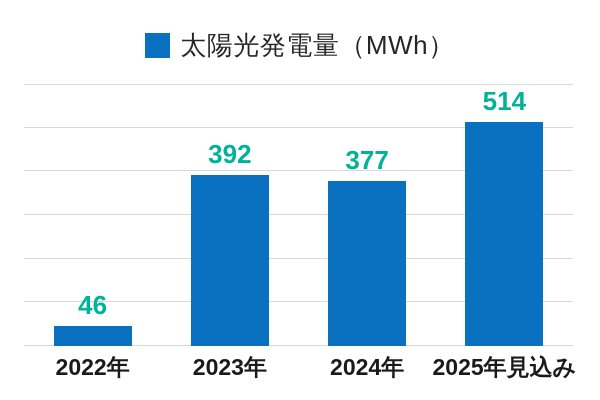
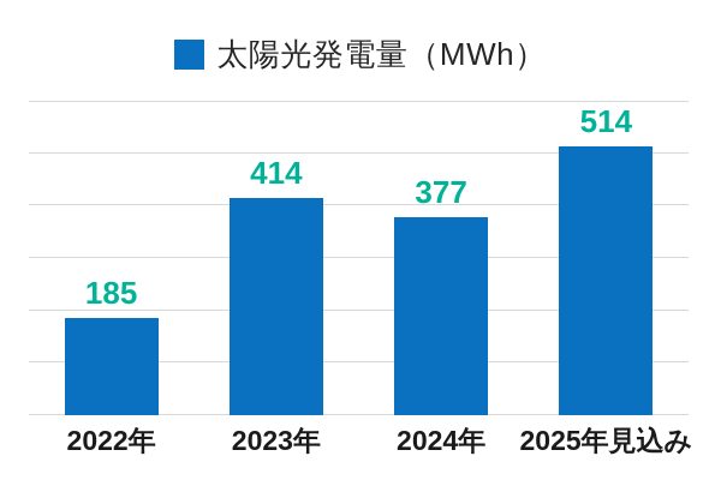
2022年: 46 -> 185
2023年: 392 -> 414
